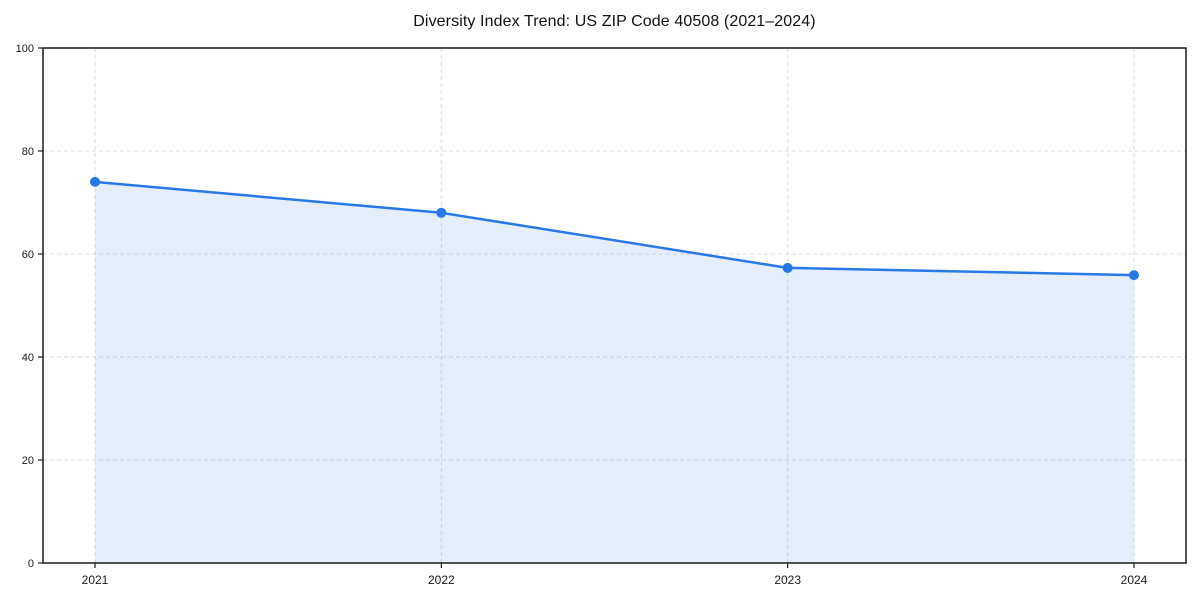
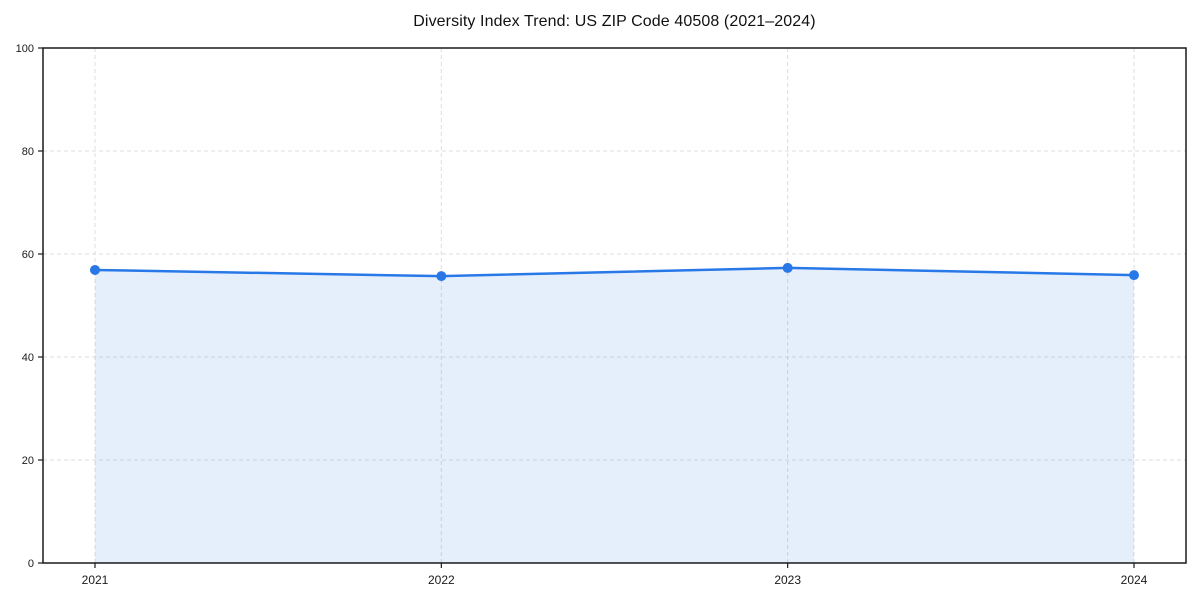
2021: 74 -> 57
2022: 68 -> 56
